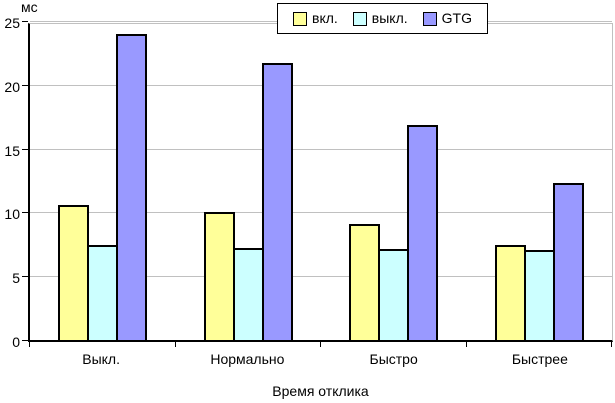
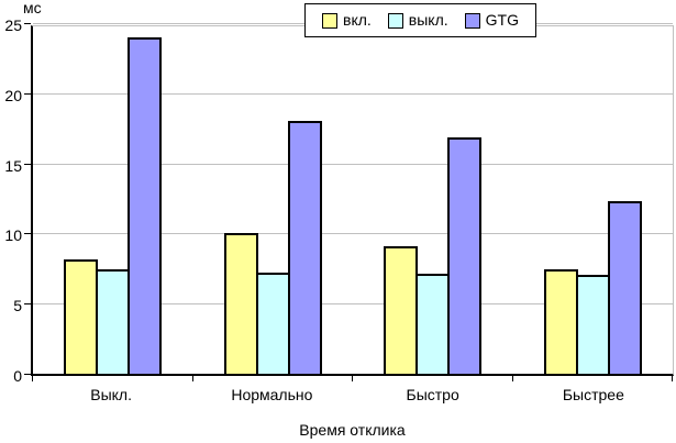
вкл./Выкл.: 10.7 -> 8.2
GTG/Нормально: 21.9 -> 18.2
